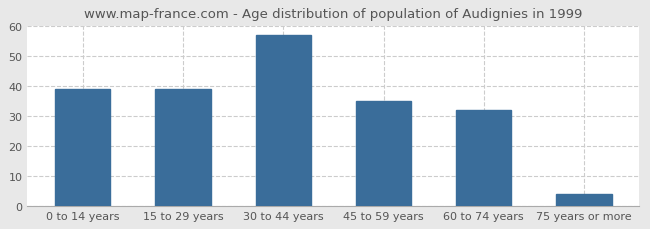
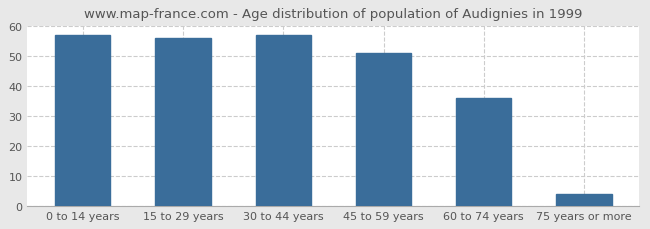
0 to 14 years: 39 -> 57
15 to 29 years: 39 -> 56
45 to 59 years: 35 -> 51
60 to 74 years: 32 -> 36
